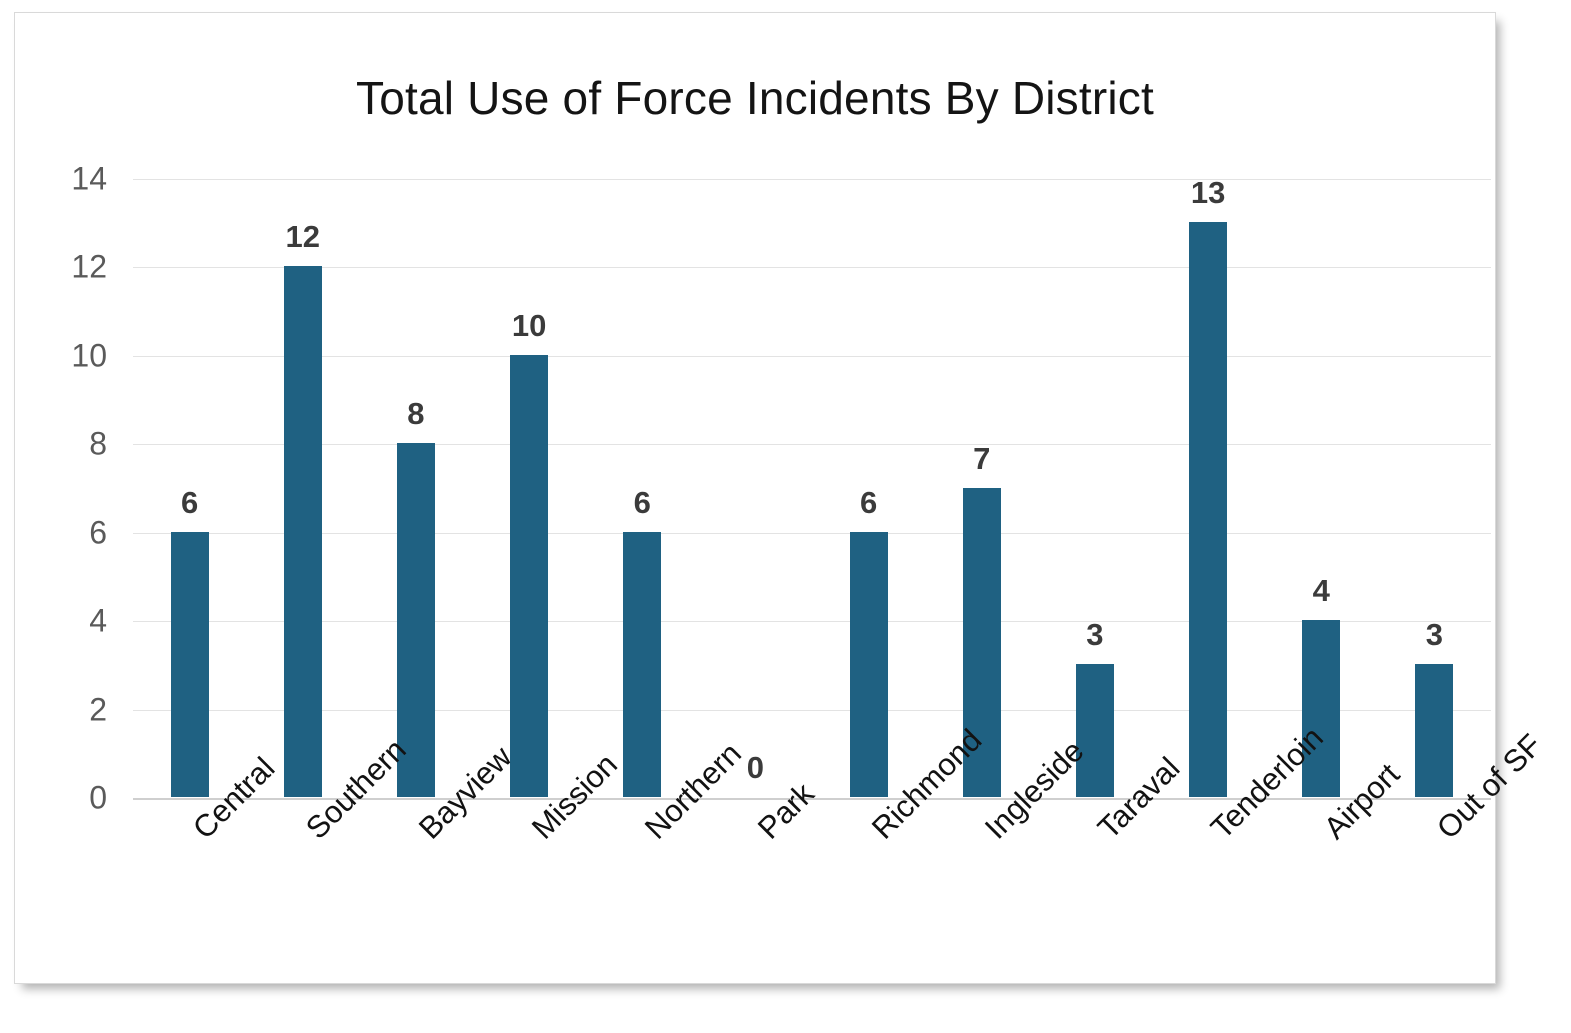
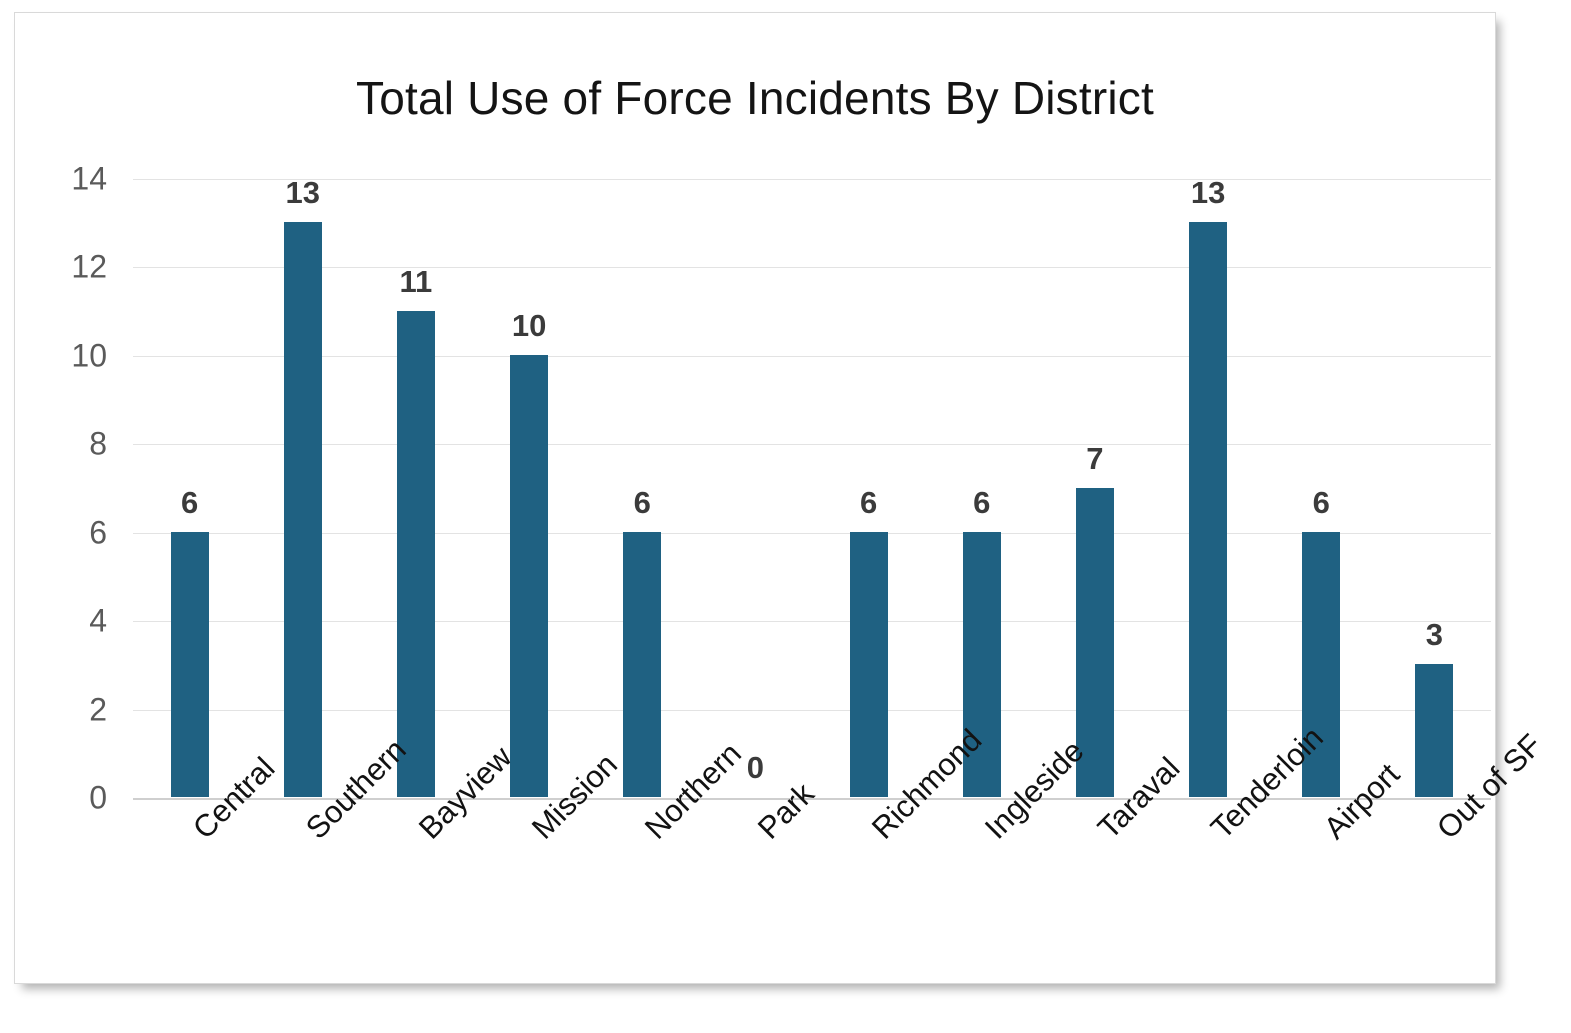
Southern: 12 -> 13
Bayview: 8 -> 11
Ingleside: 7 -> 6
Taraval: 3 -> 7
Airport: 4 -> 6
